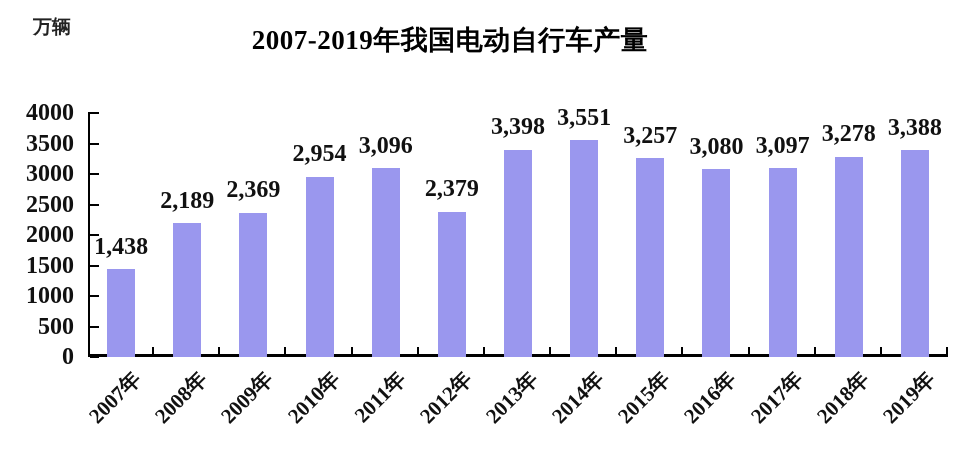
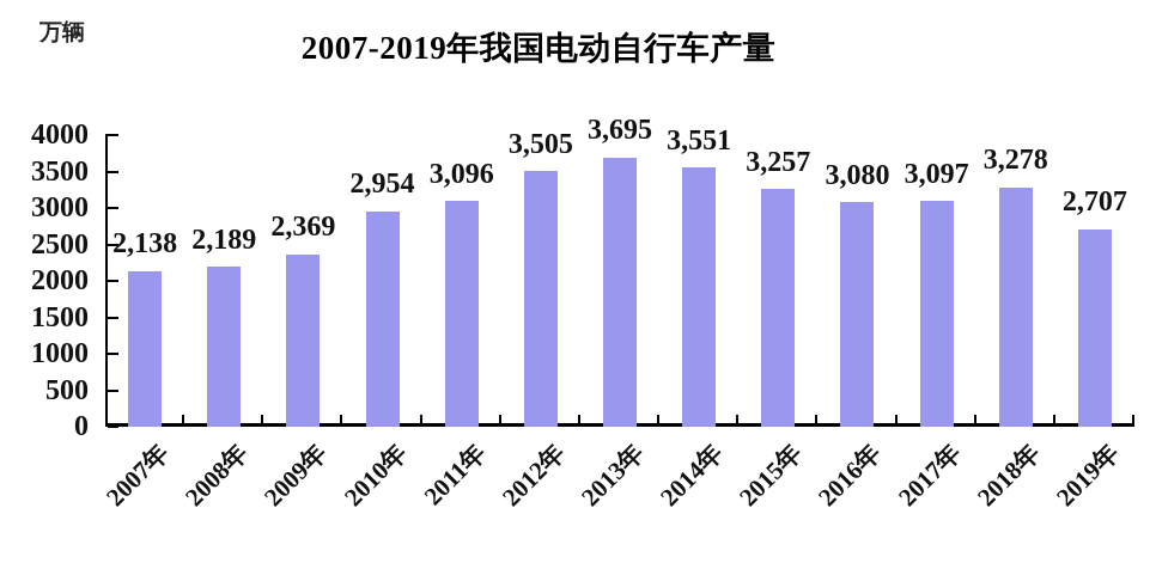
2007年: 1,438 -> 2,138
2012年: 2,379 -> 3,505
2013年: 3,398 -> 3,695
2019年: 3,388 -> 2,707
